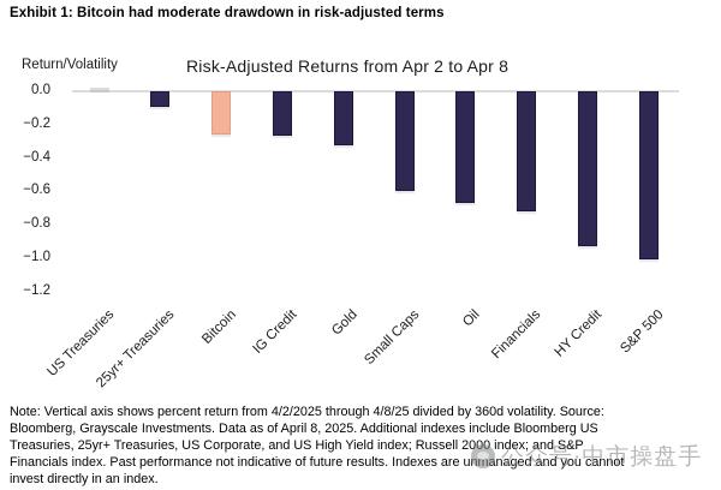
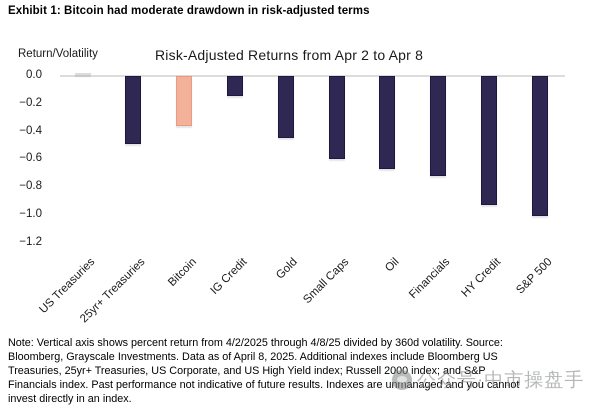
25yr+ Treasuries: -0.10 -> -0.49
Bitcoin: -0.26 -> -0.36
IG Credit: -0.27 -> -0.15
Gold: -0.33 -> -0.45
